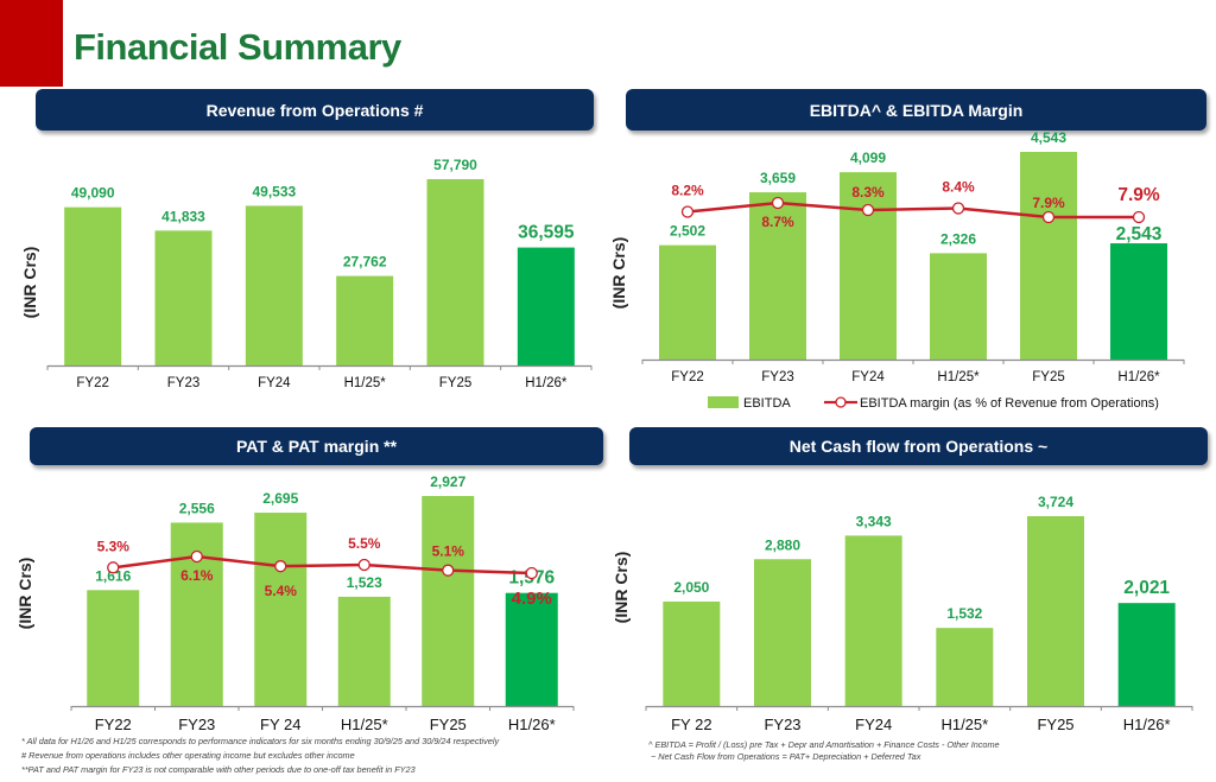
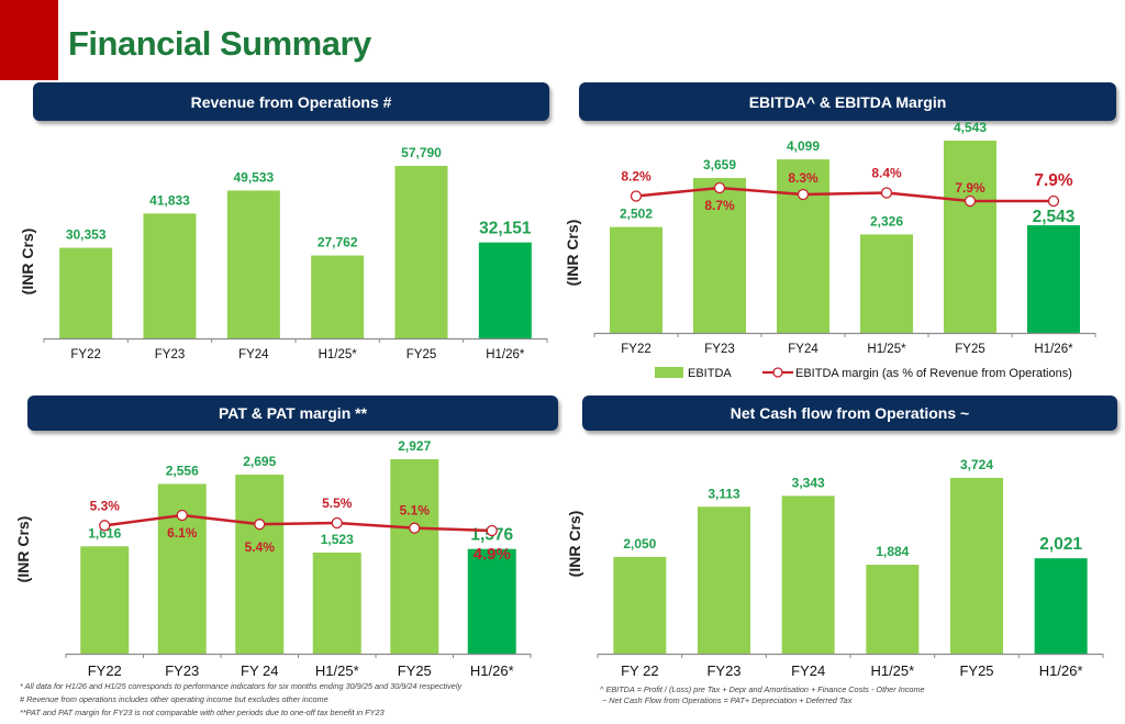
Revenue from Operations #/FY22: 49,090 -> 30,353
Revenue from Operations #/H1/26*: 36,595 -> 32,151
Net Cash flow from Operations ~/FY23: 2,880 -> 3,113
Net Cash flow from Operations ~/H1/25*: 1,532 -> 1,884
